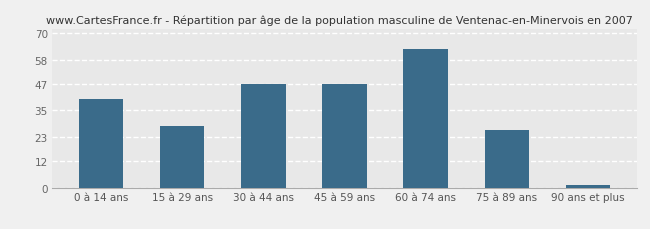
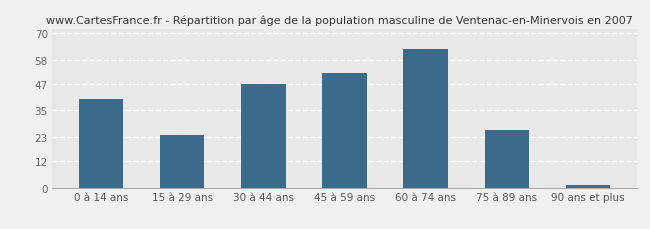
15 à 29 ans: 28 -> 24
45 à 59 ans: 47 -> 52
